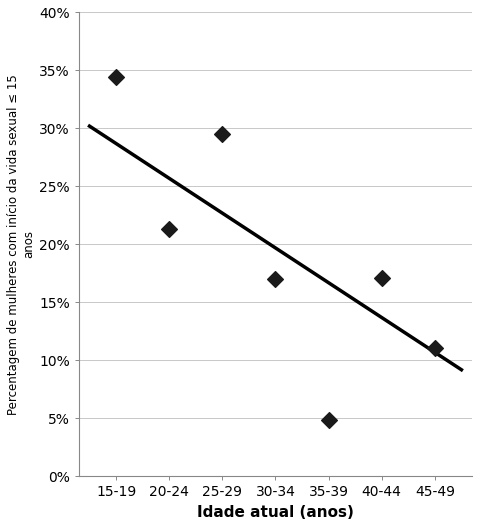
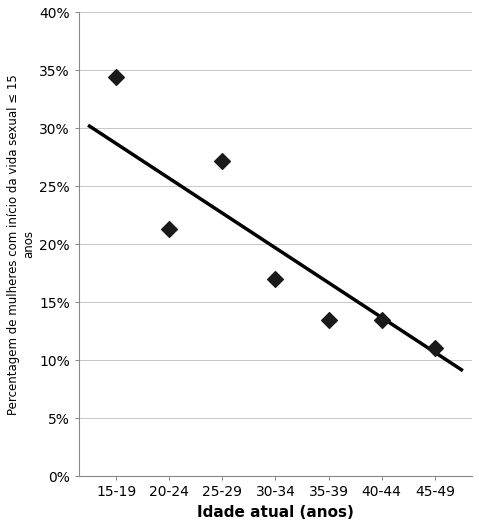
25-29: 29.5% -> 27.2%
35-39: 4.9% -> 13.5%
40-44: 17.1% -> 13.5%
